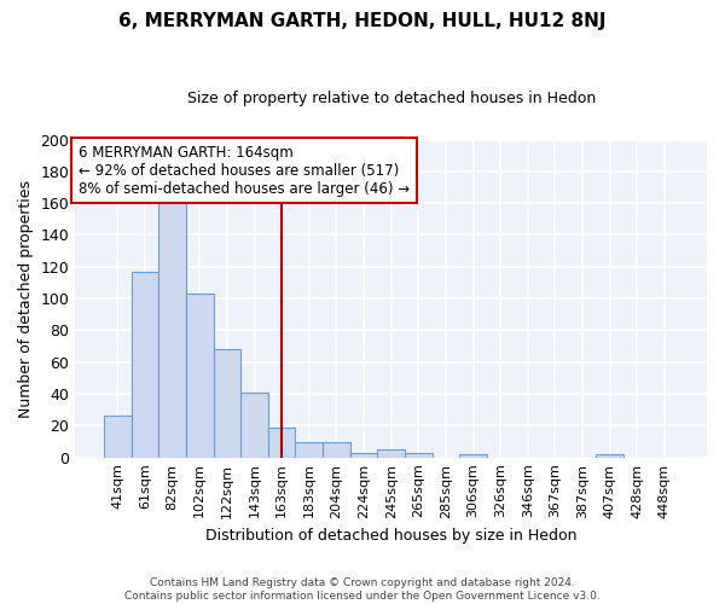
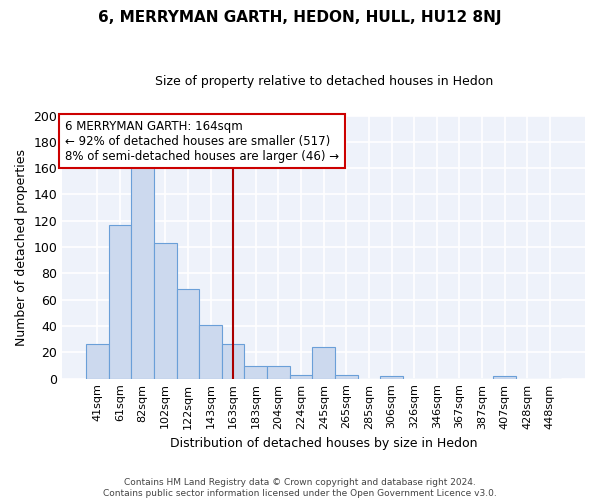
163sqm: 19 -> 26
245sqm: 5 -> 24
